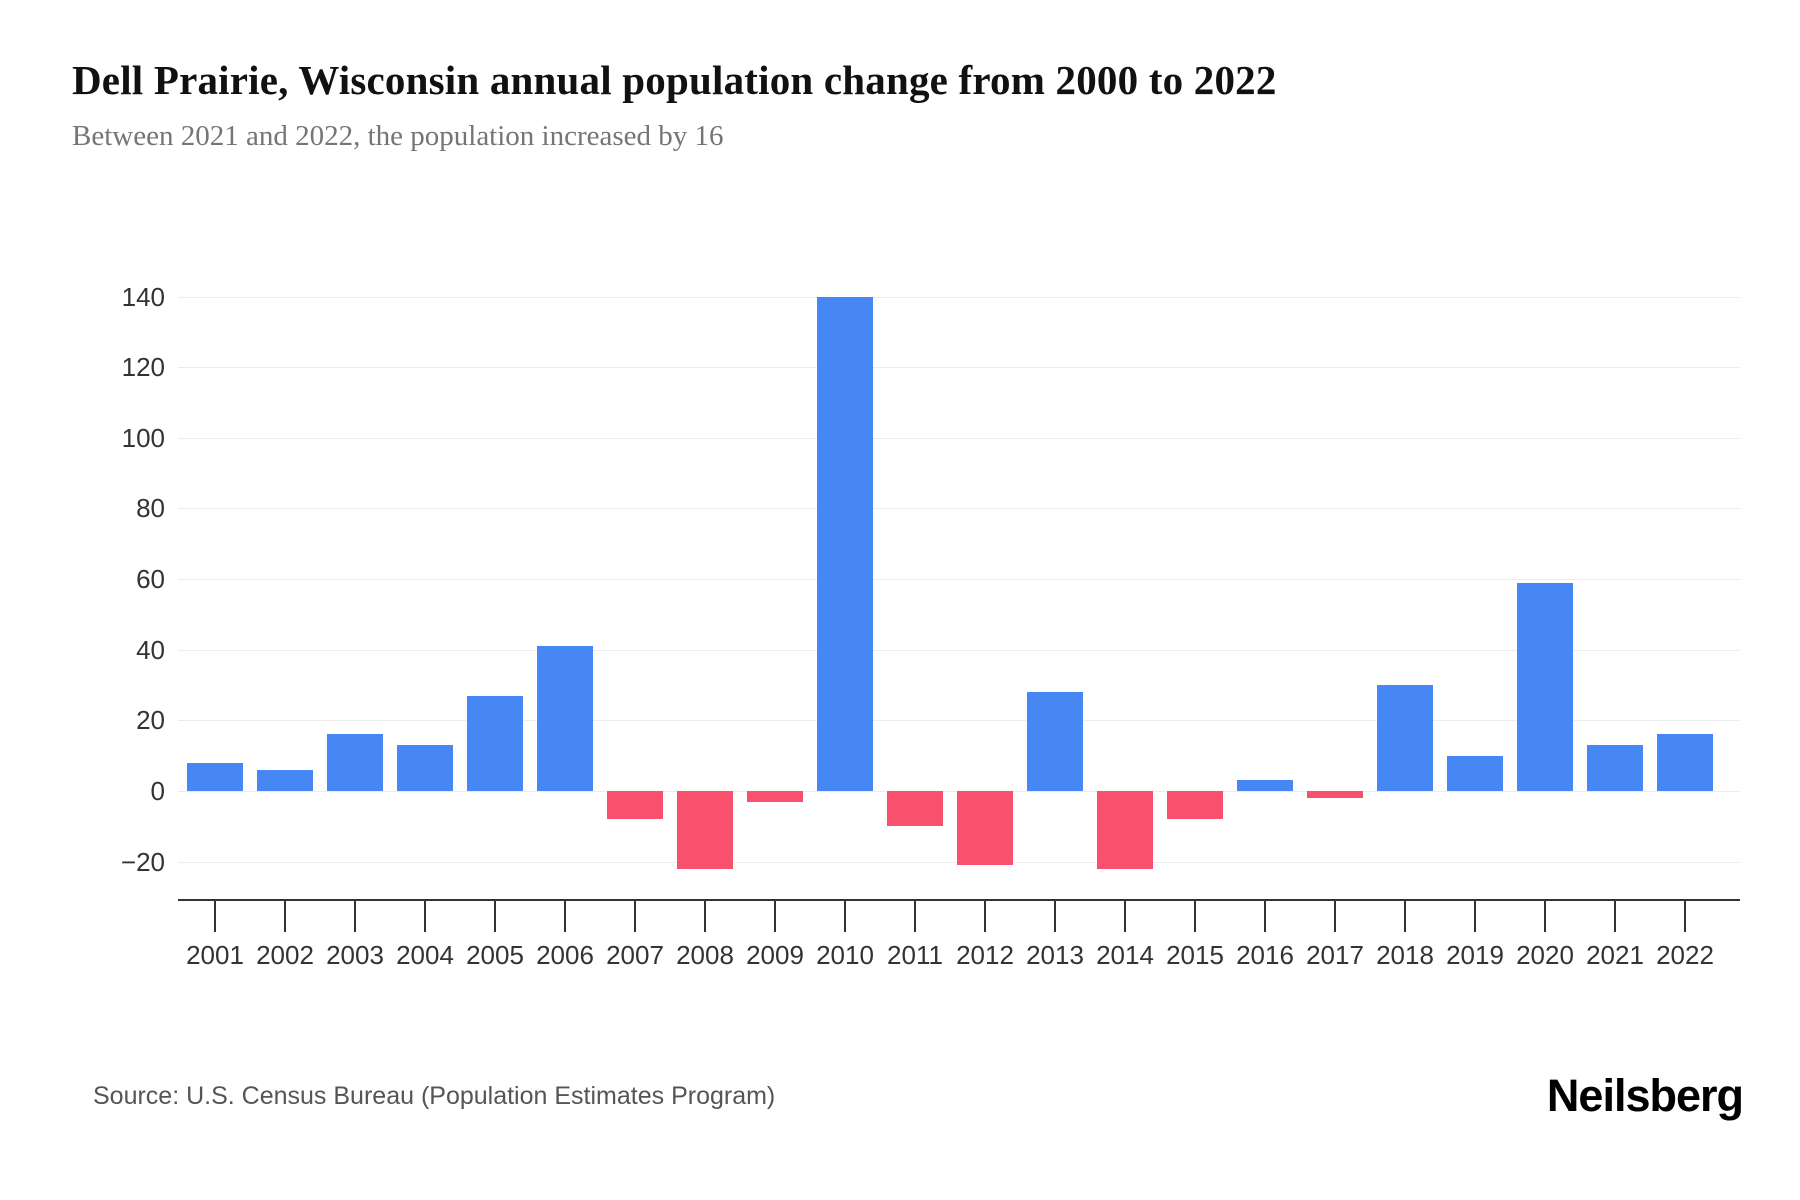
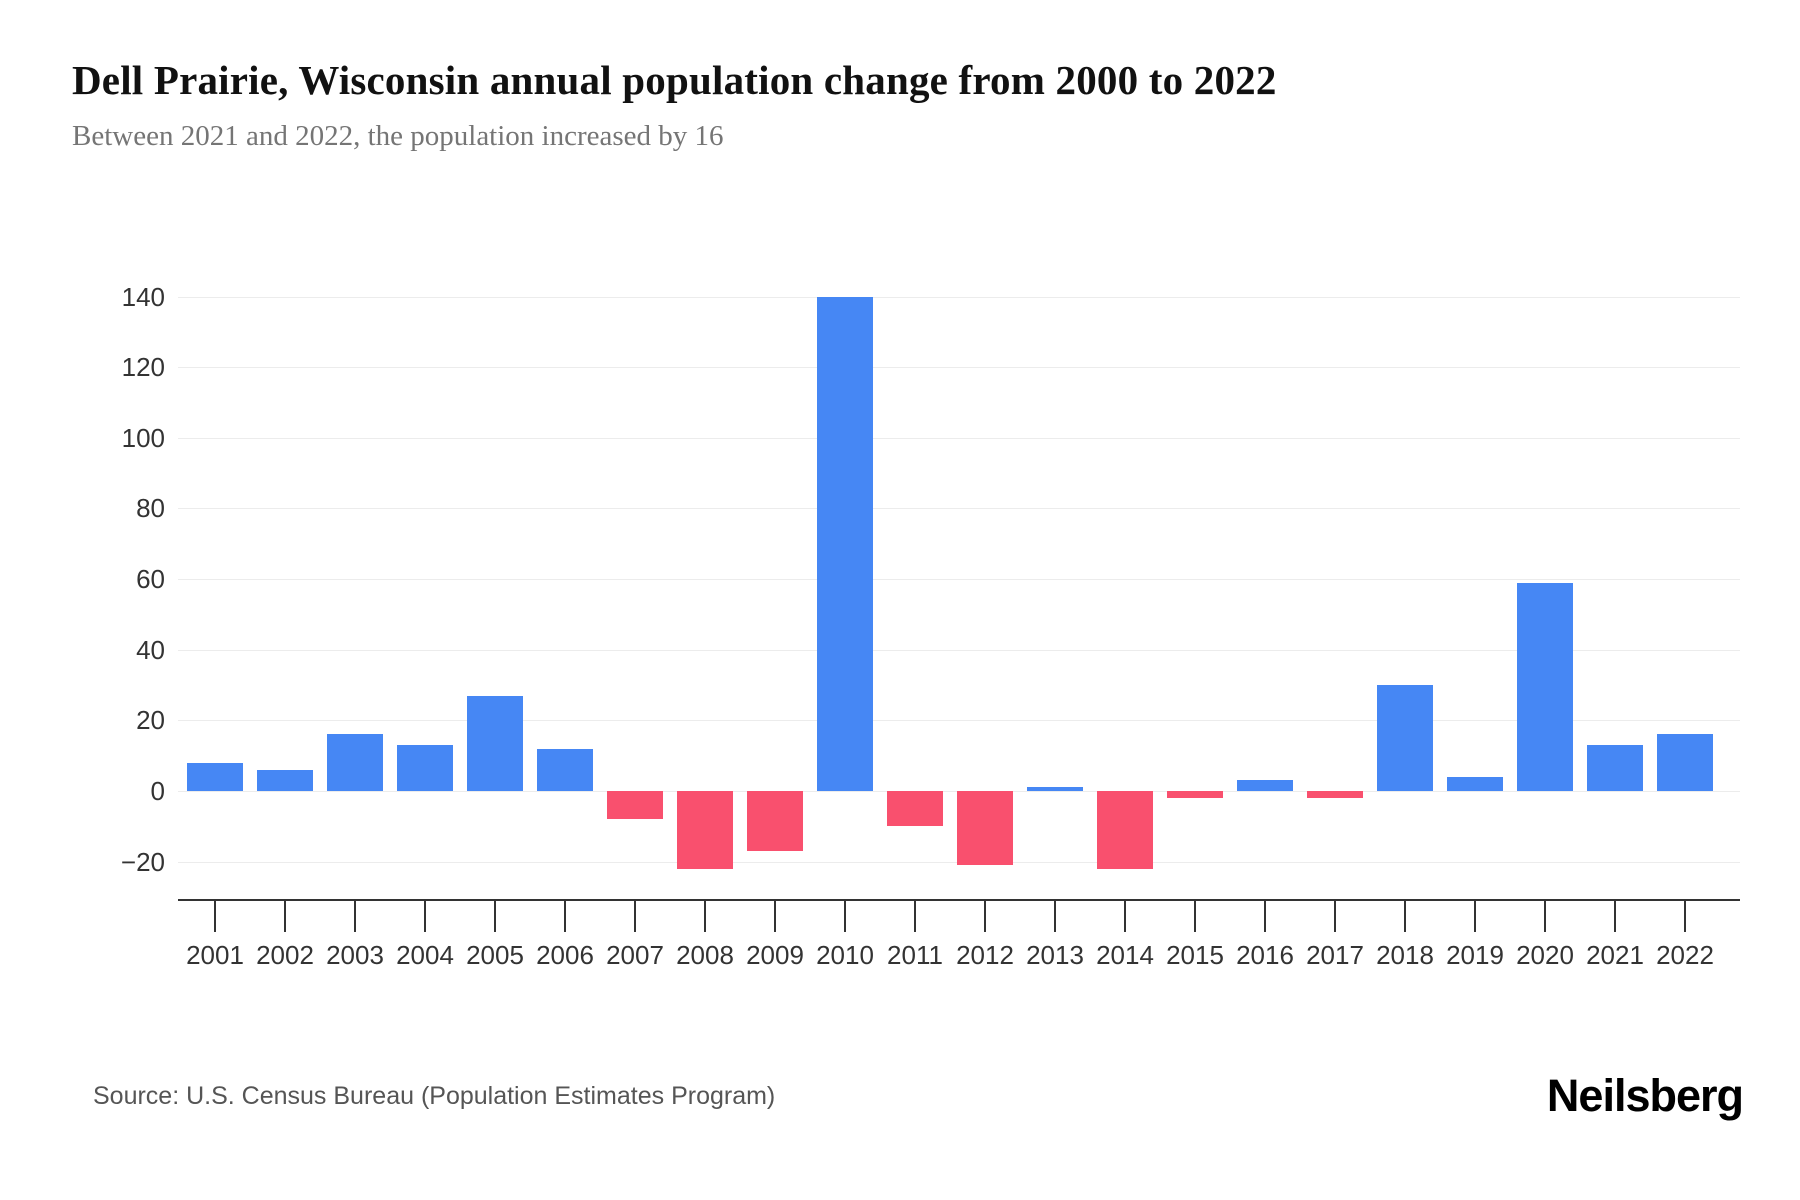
2006: 41 -> 12
2009: -3 -> -17
2013: 28 -> 1
2015: -8 -> -2
2019: 10 -> 4
